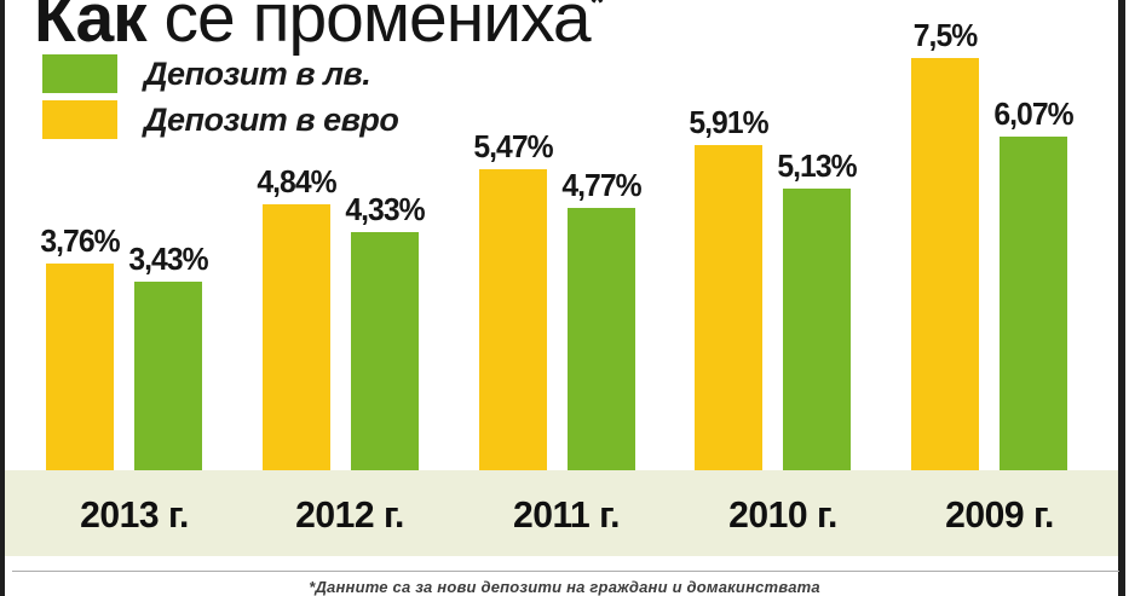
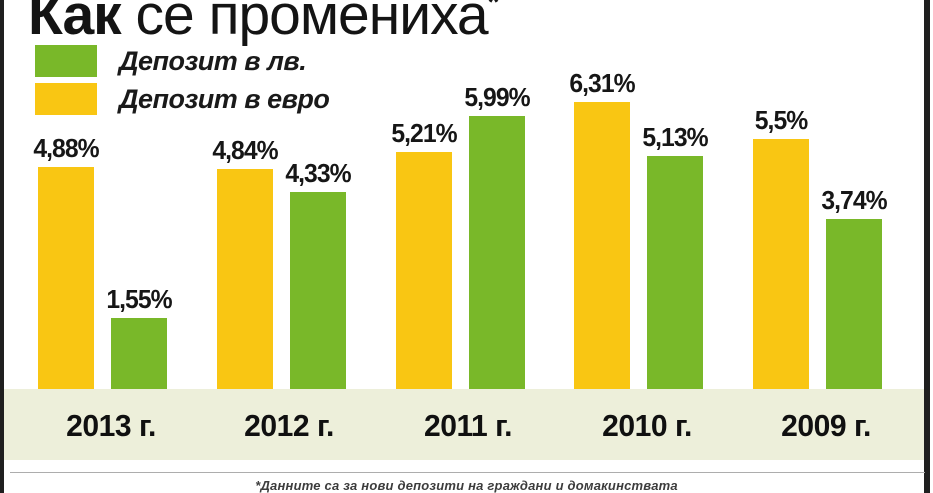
Депозит в евро/2013 г.: 3,76% -> 4,88%
Депозит в лв./2013 г.: 3,43% -> 1,55%
Депозит в евро/2011 г.: 5,47% -> 5,21%
Депозит в лв./2011 г.: 4,77% -> 5,99%
Депозит в евро/2010 г.: 5,91% -> 6,31%
Депозит в евро/2009 г.: 7,5% -> 5,5%
Депозит в лв./2009 г.: 6,07% -> 3,74%
